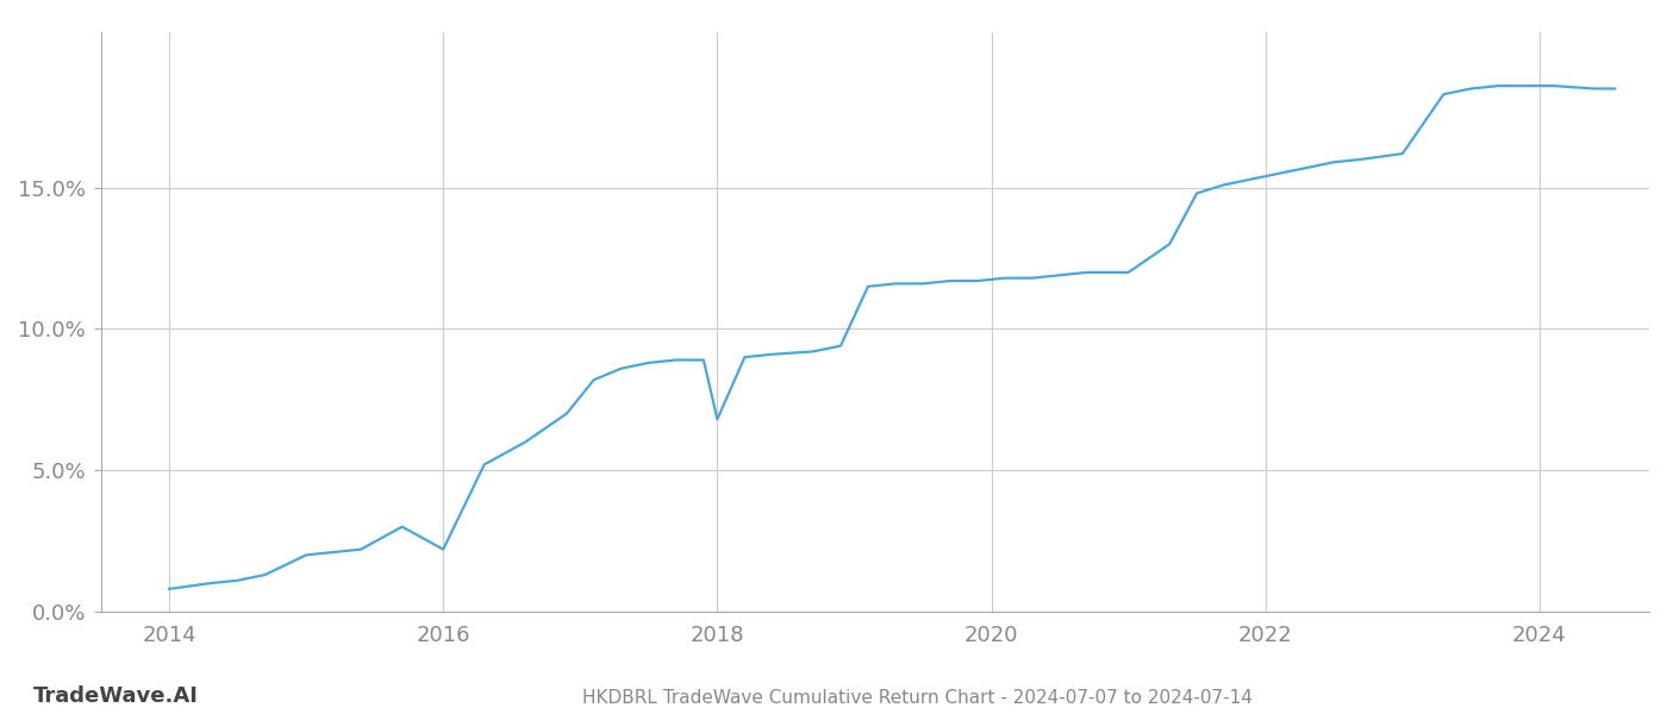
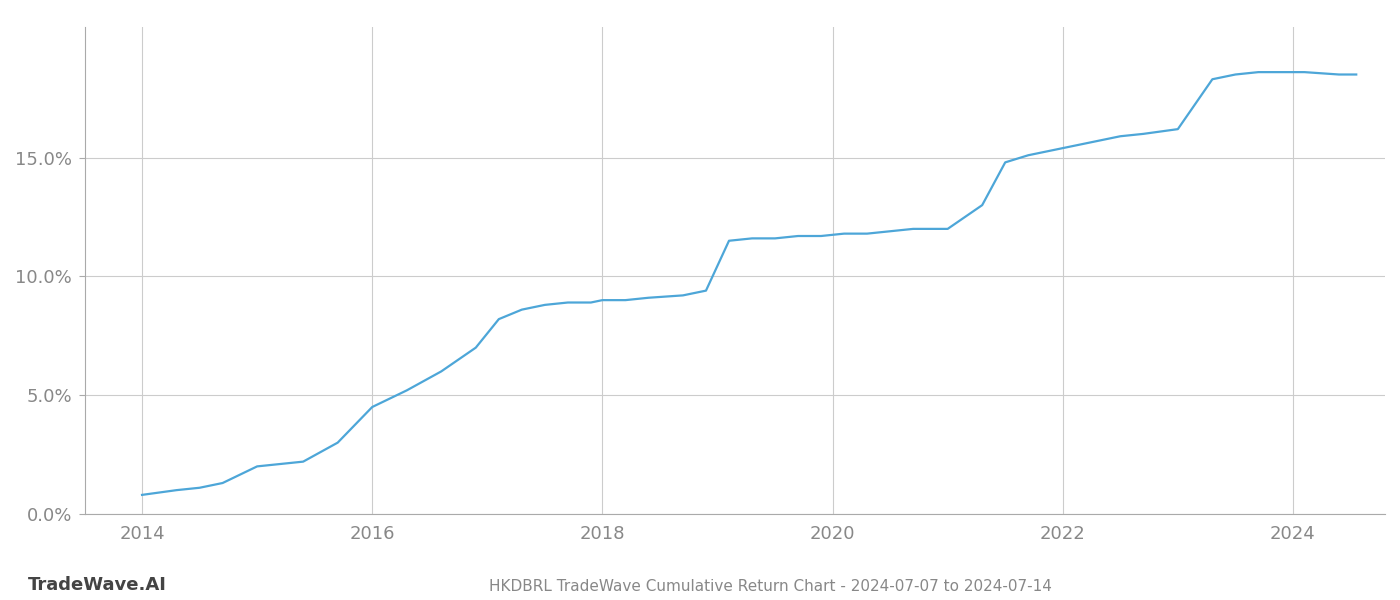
2016: 2.2% -> 4.5%
2018: 6.8% -> 9.0%
